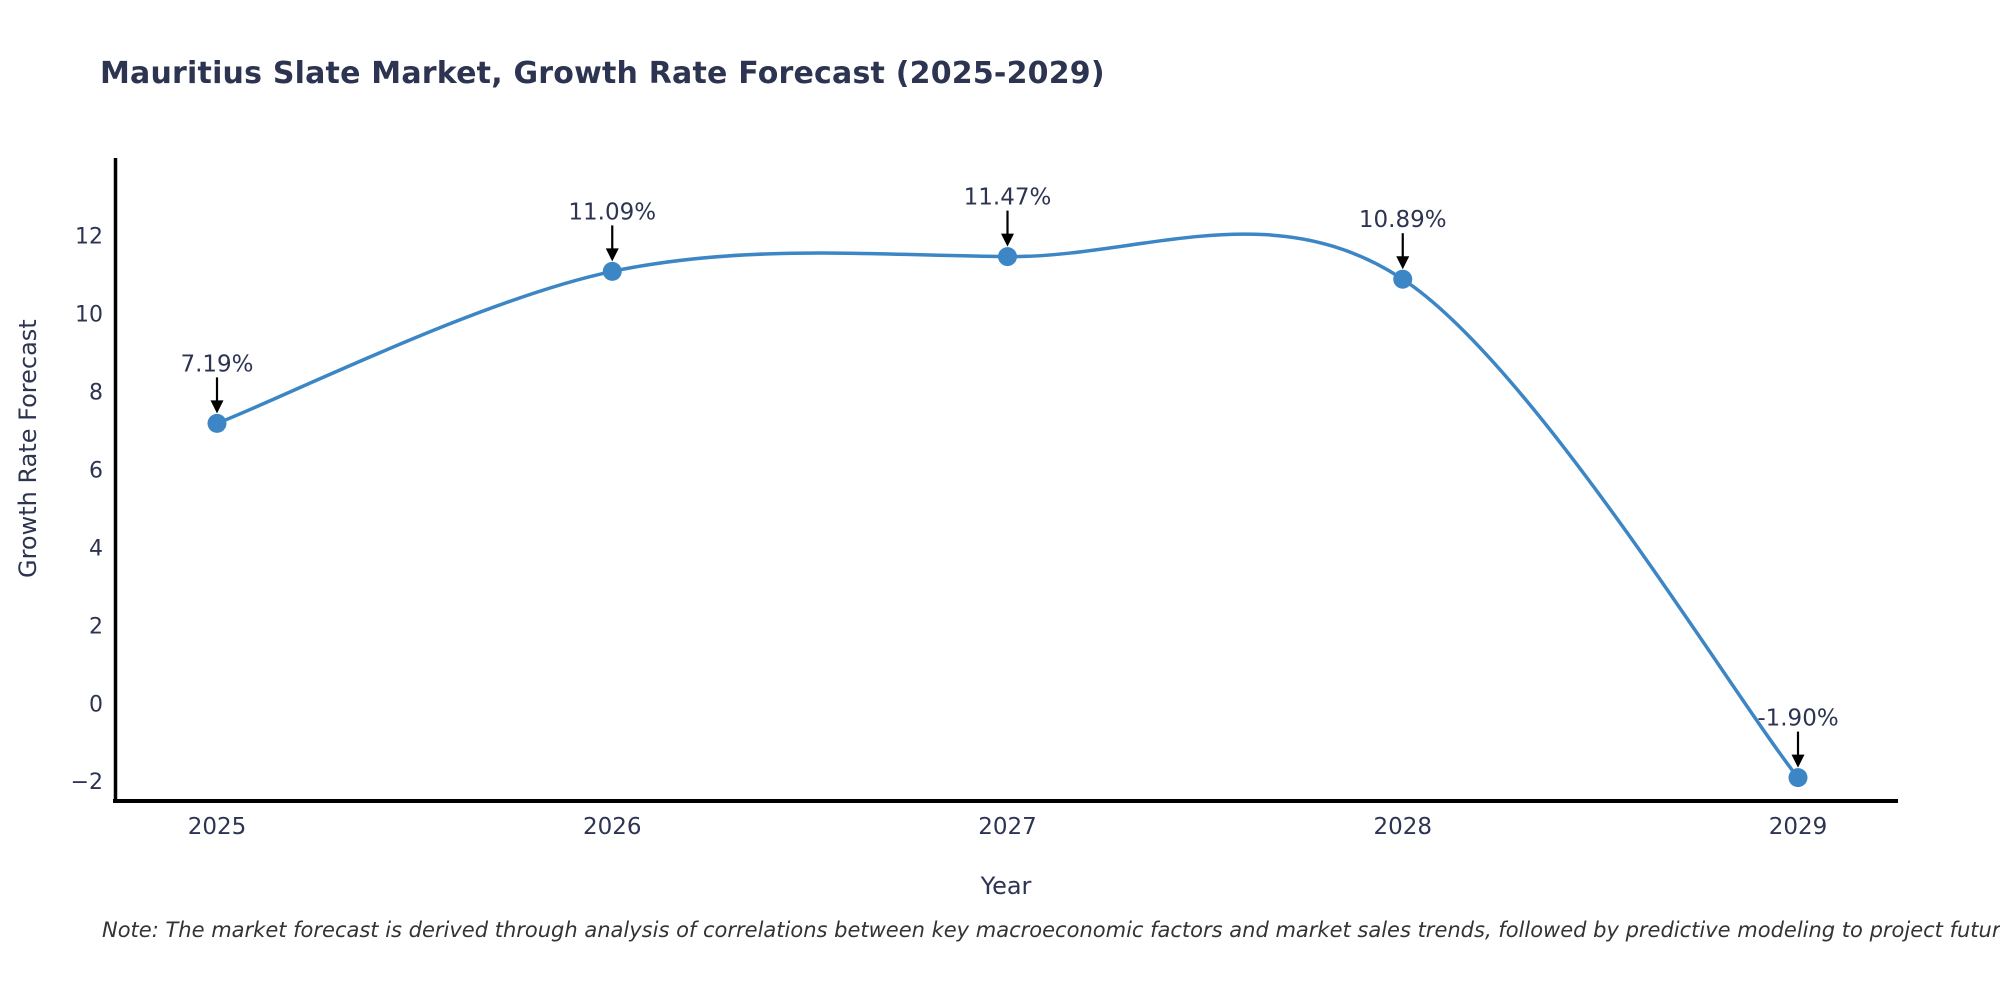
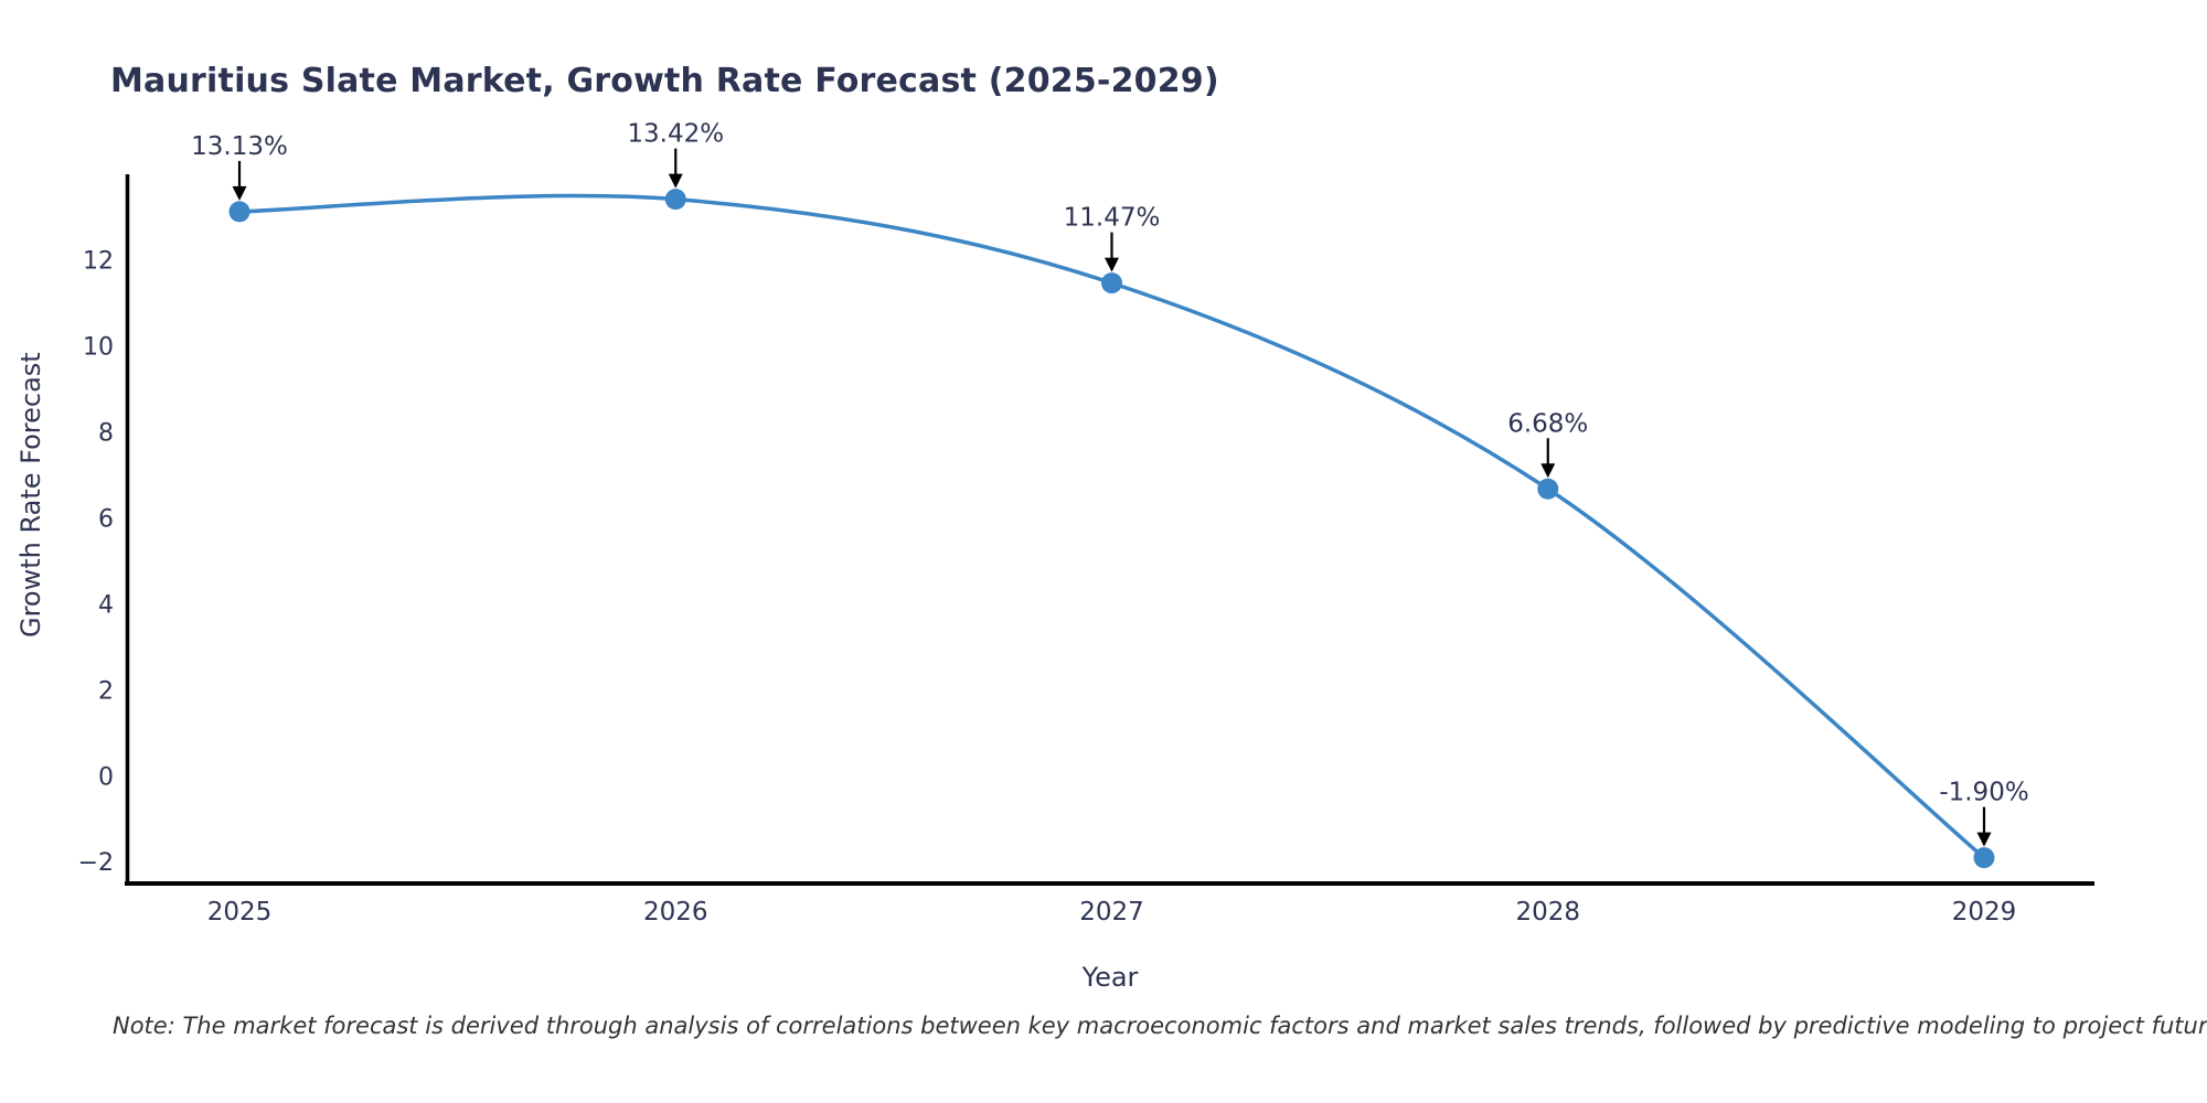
2025: 7.19% -> 13.13%
2026: 11.09% -> 13.42%
2028: 10.89% -> 6.68%
